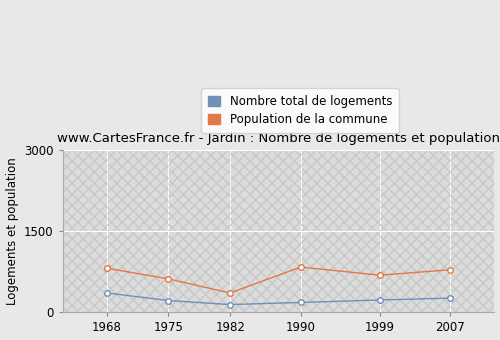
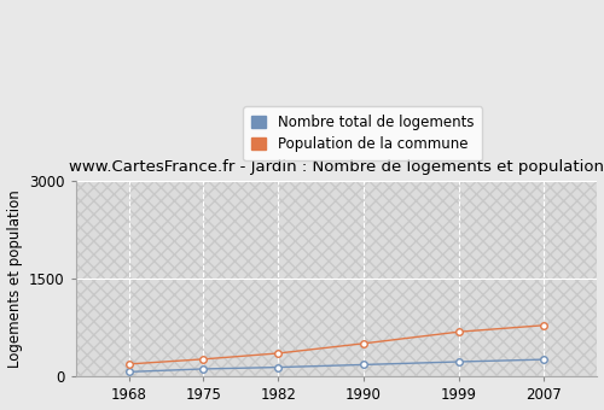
Nombre total de logements/1968: 360 -> 80
Population de la commune/1968: 820 -> 200
Nombre total de logements/1975: 220 -> 120
Population de la commune/1975: 620 -> 270
Population de la commune/1990: 840 -> 510
